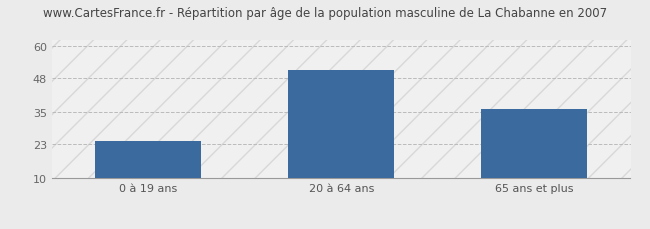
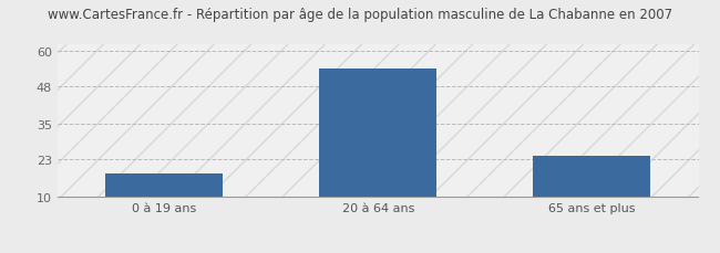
0 à 19 ans: 24 -> 18
20 à 64 ans: 51 -> 54
65 ans et plus: 36 -> 24
